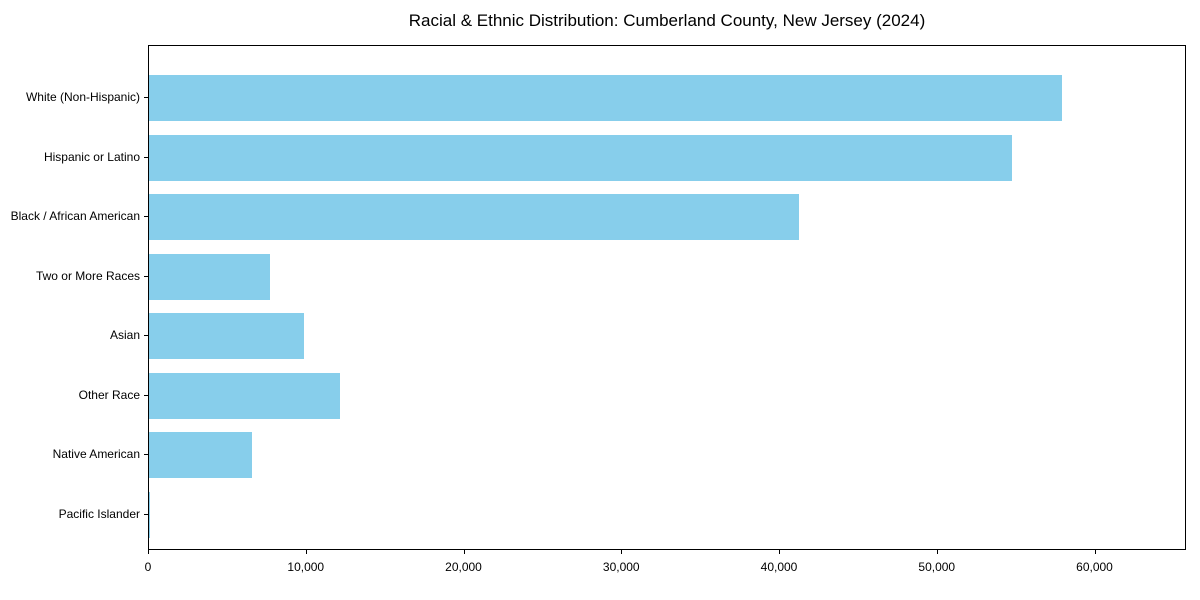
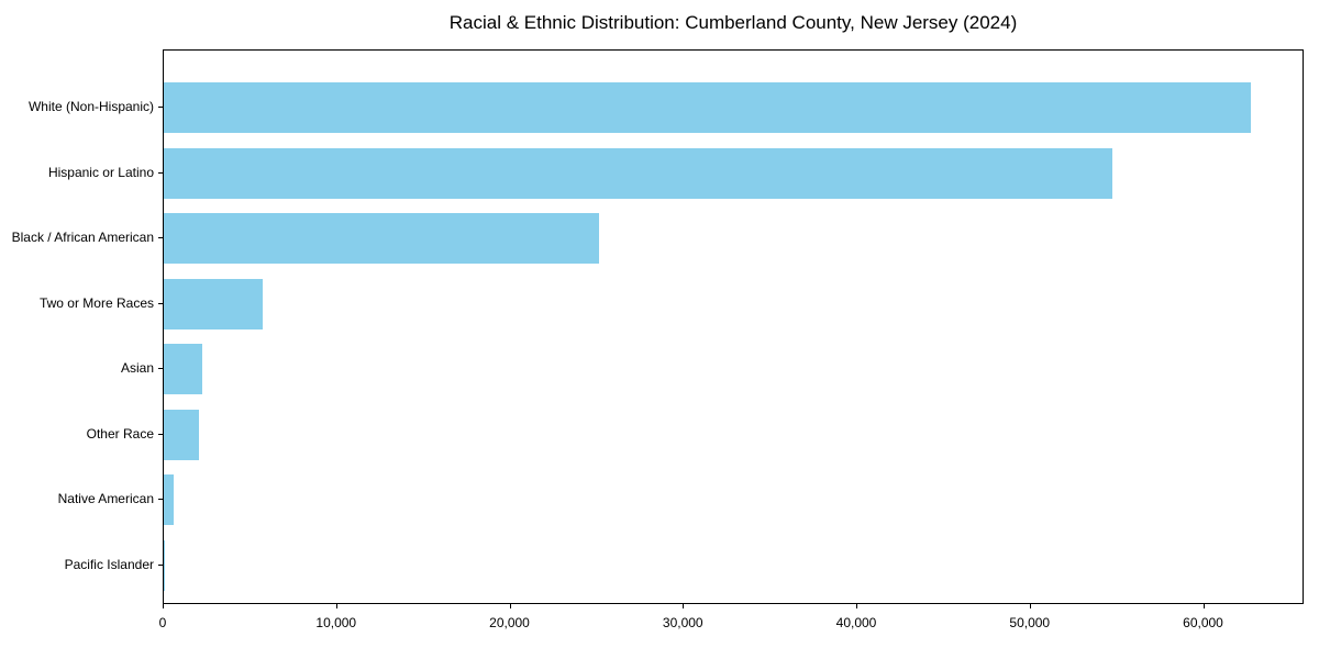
White (Non-Hispanic): 57900 -> 62700
Black / African American: 41200 -> 25100
Two or More Races: 7700 -> 5700
Asian: 9800 -> 2200
Other Race: 12100 -> 2000
Native American: 6500 -> 600
